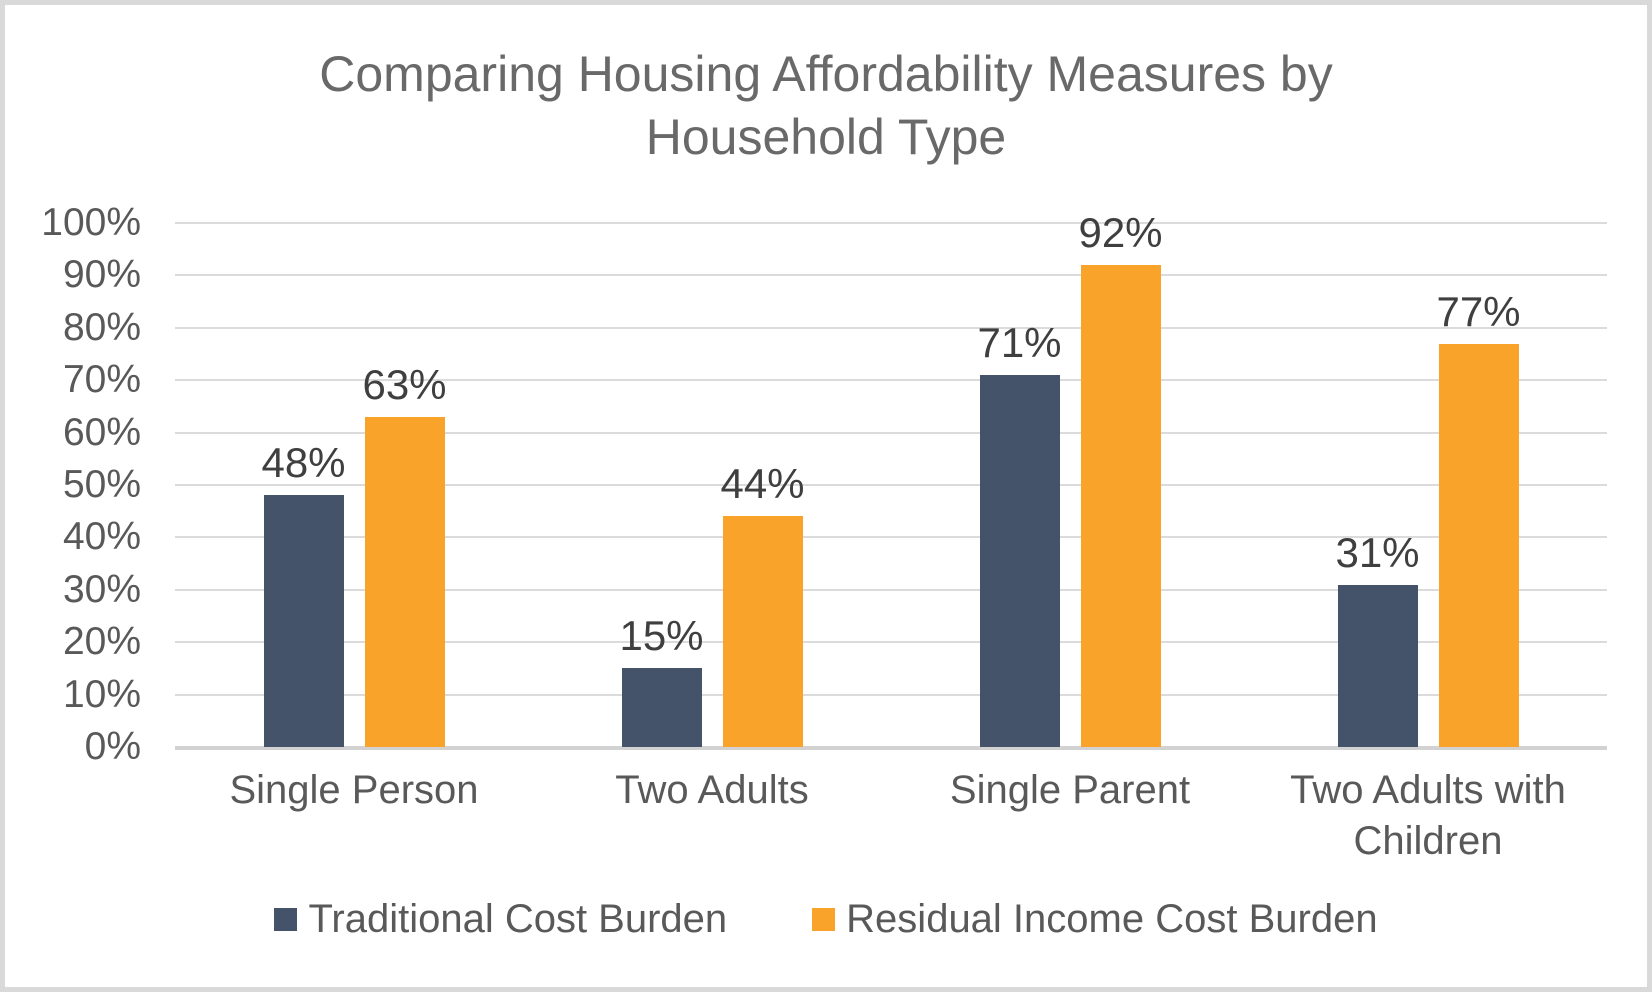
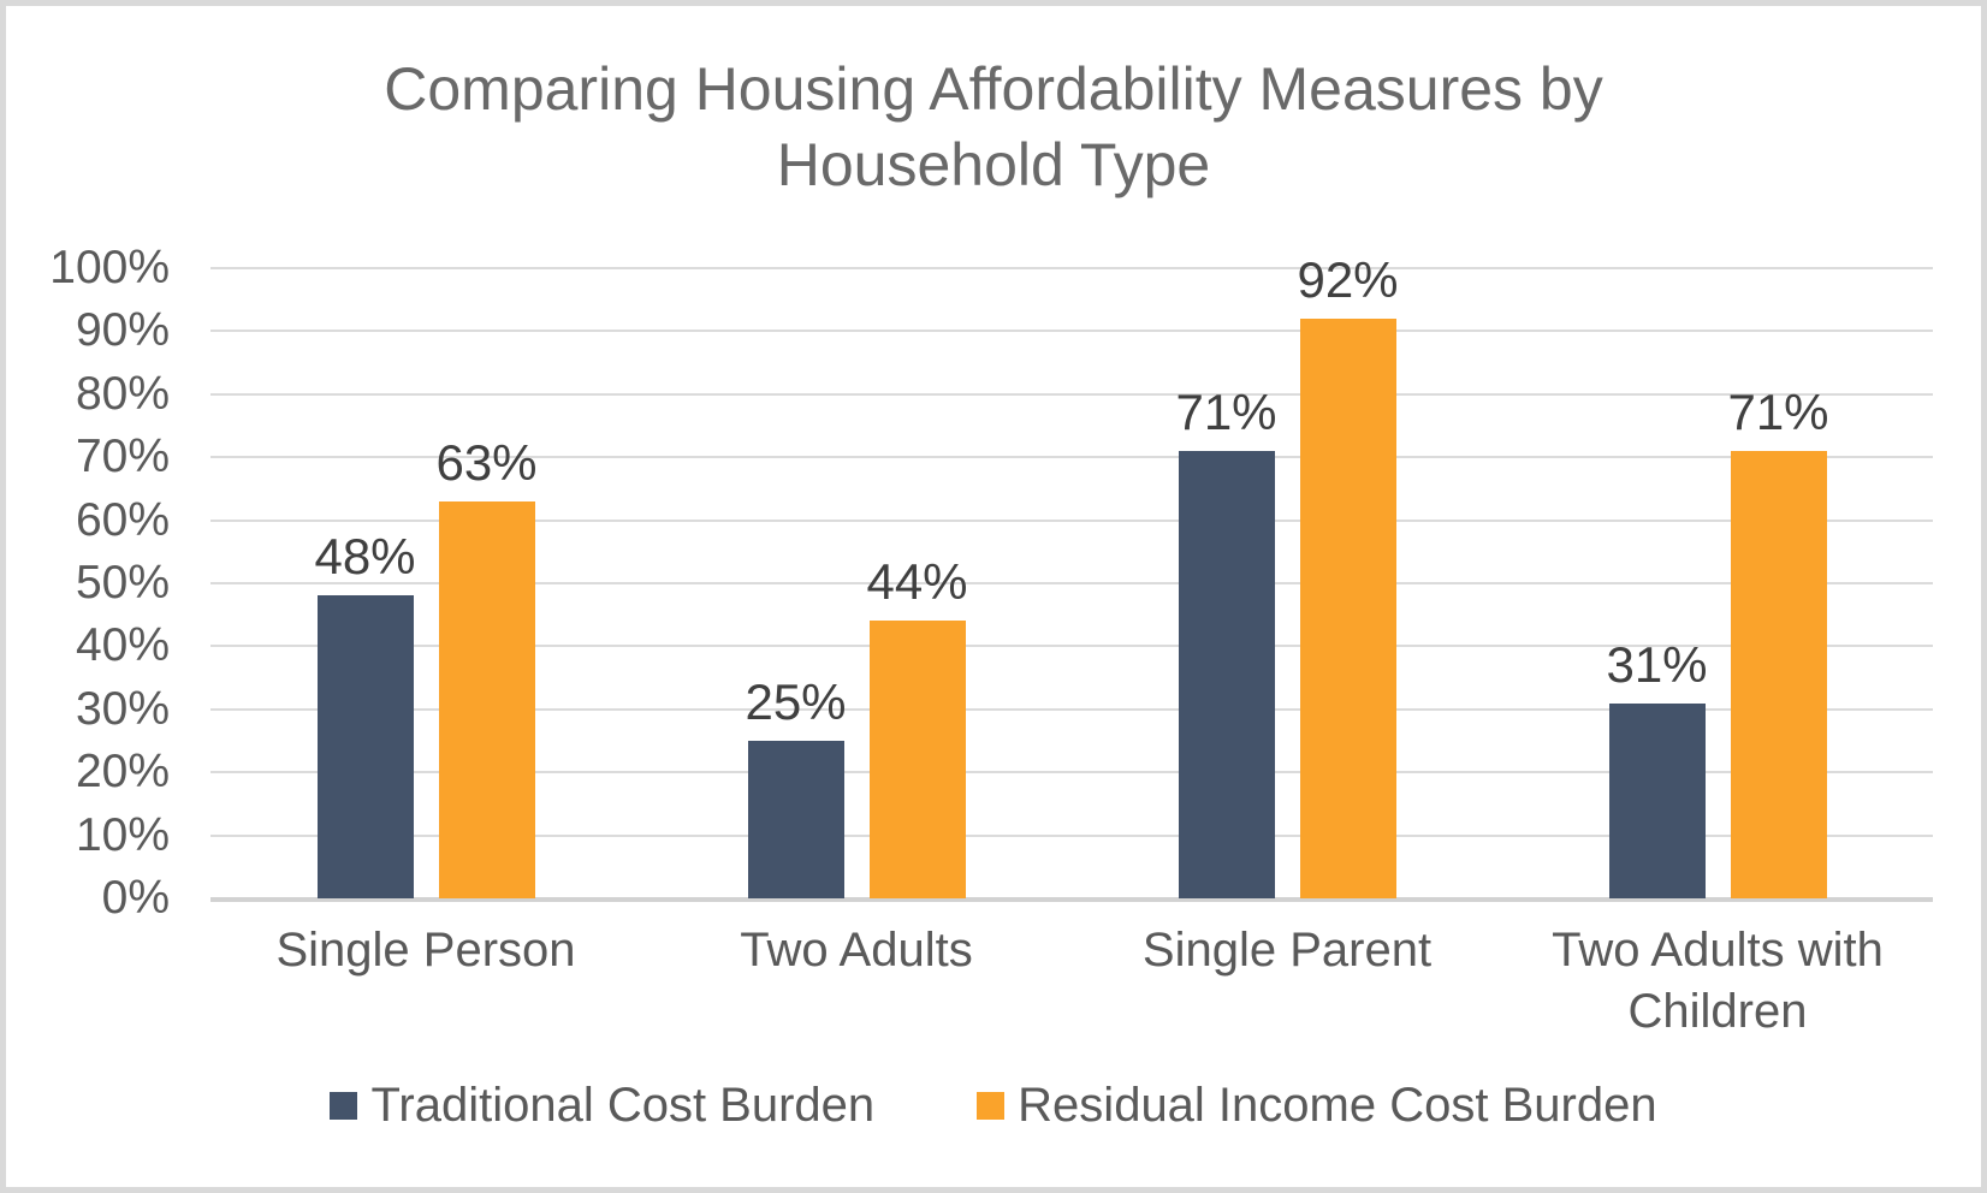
Traditional Cost Burden/Two Adults: 15% -> 25%
Residual Income Cost Burden/Two Adults with Children: 77% -> 71%
